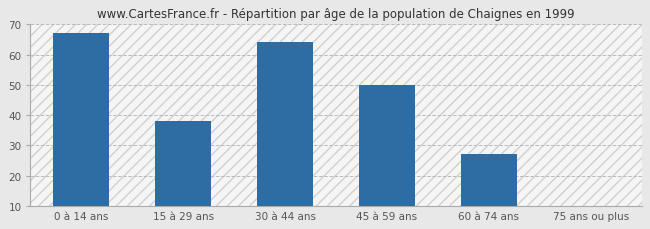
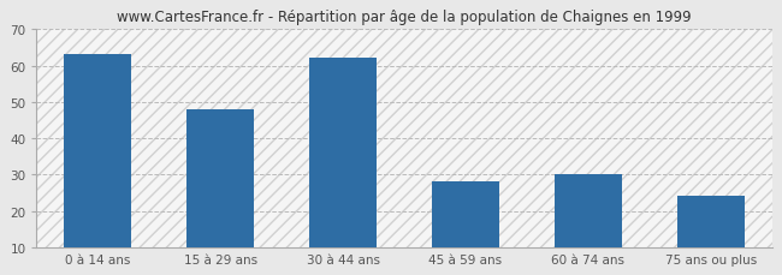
0 à 14 ans: 67 -> 63
15 à 29 ans: 38 -> 48
30 à 44 ans: 64 -> 62
45 à 59 ans: 50 -> 28
60 à 74 ans: 27 -> 30
75 ans ou plus: 10 -> 24
